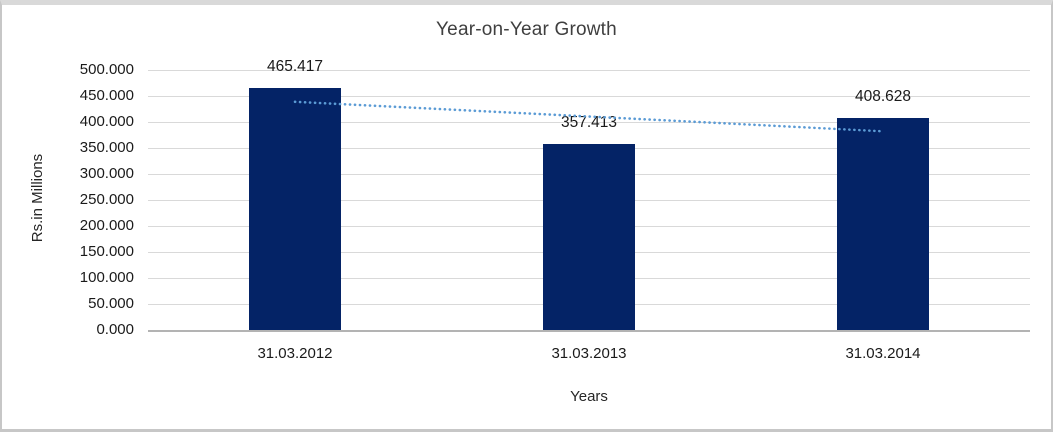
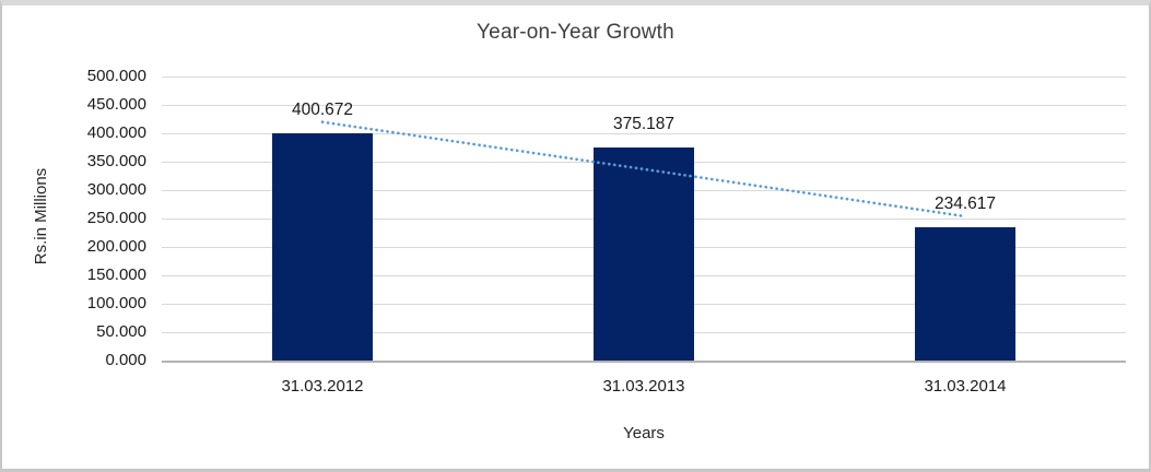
31.03.2012: 465.417 -> 400.672
31.03.2013: 357.413 -> 375.187
31.03.2014: 408.628 -> 234.617
